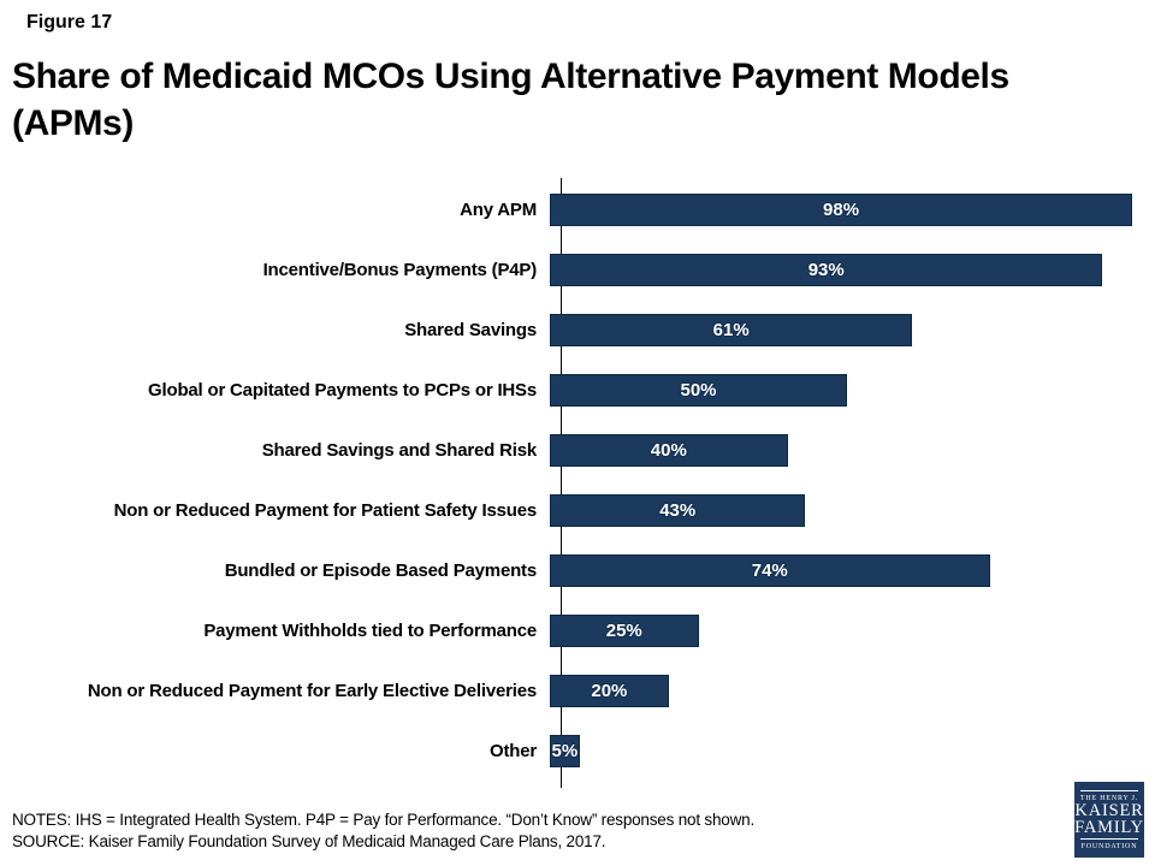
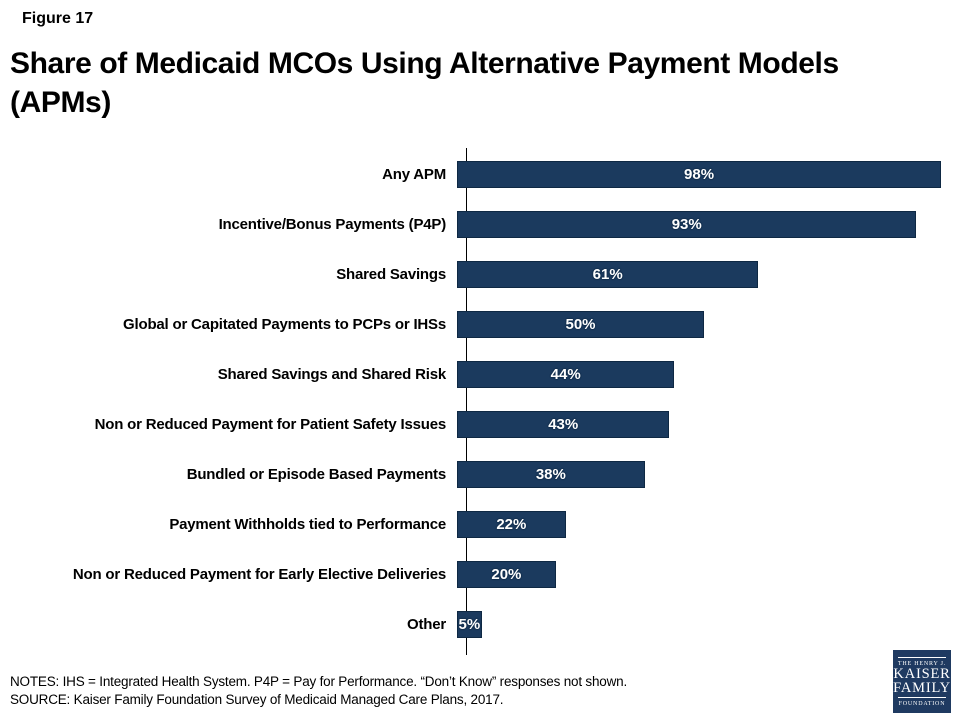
Shared Savings and Shared Risk: 40% -> 44%
Bundled or Episode Based Payments: 74% -> 38%
Payment Withholds tied to Performance: 25% -> 22%
